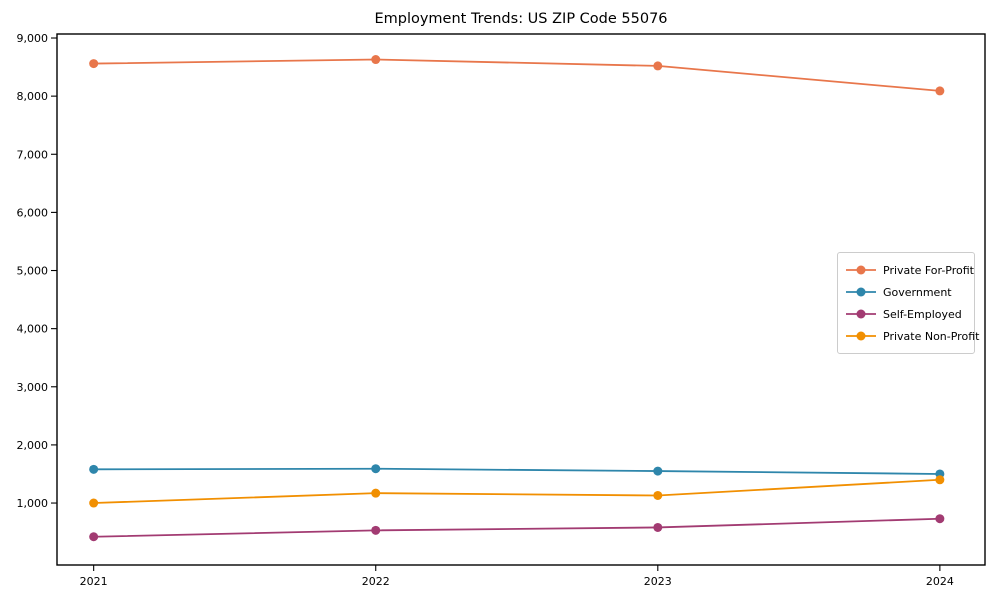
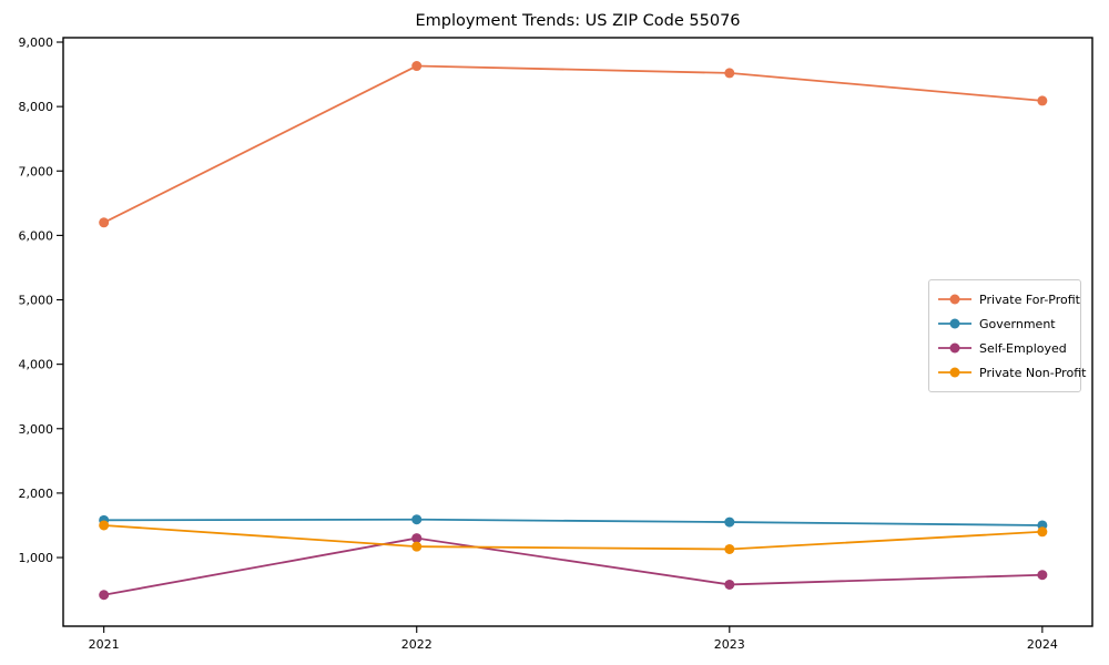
Private For-Profit/2021: 8600 -> 6200
Private Non-Profit/2021: 1000 -> 1500
Self-Employed/2022: 500 -> 1300
